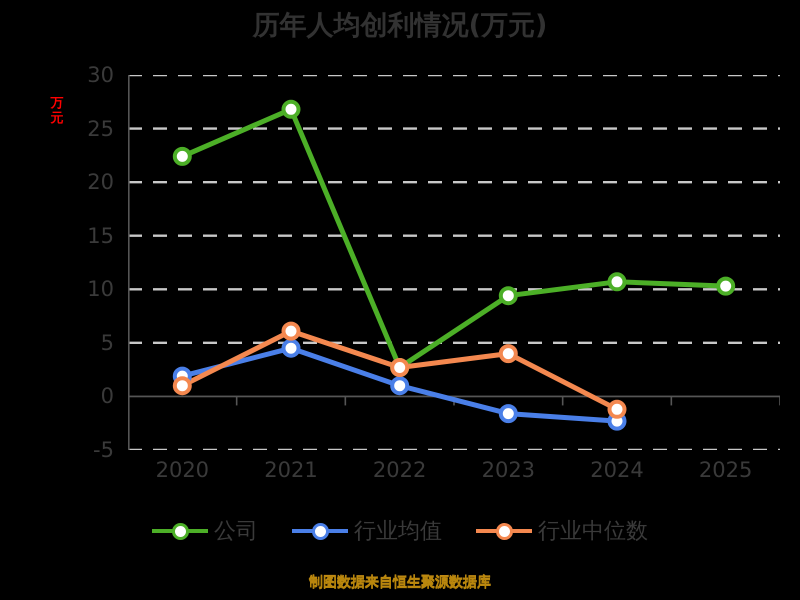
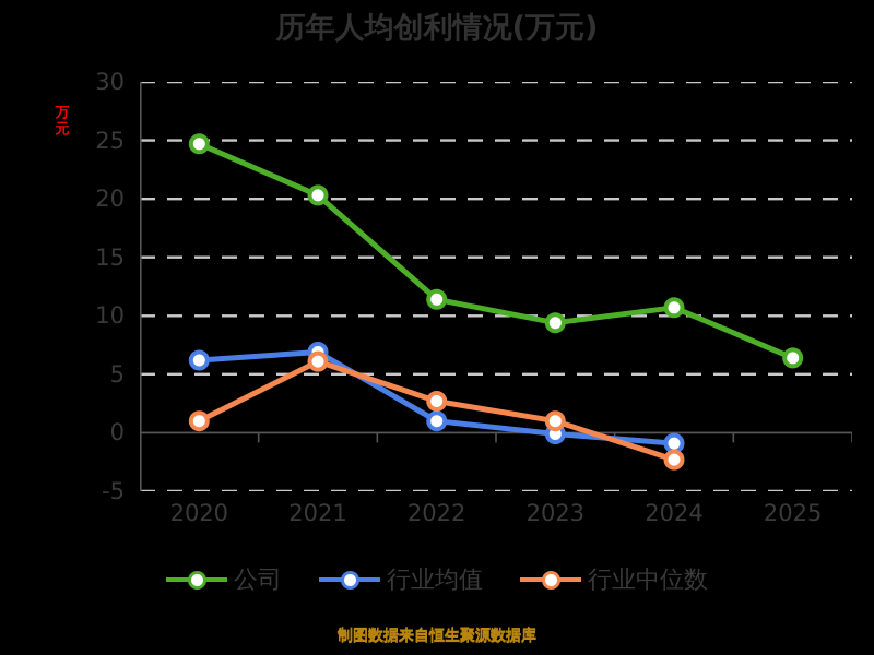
公司/2020: 22.4 -> 24.7
行业均值/2020: 1.9 -> 6.2
公司/2021: 26.8 -> 20.3
行业均值/2021: 4.5 -> 6.9
公司/2022: 2.7 -> 11.4
行业均值/2023: -1.6 -> -0.1
行业中位数/2023: 4.0 -> 1.0
行业均值/2024: -2.3 -> -0.9
行业中位数/2024: -1.2 -> -2.3
公司/2025: 10.3 -> 6.4
